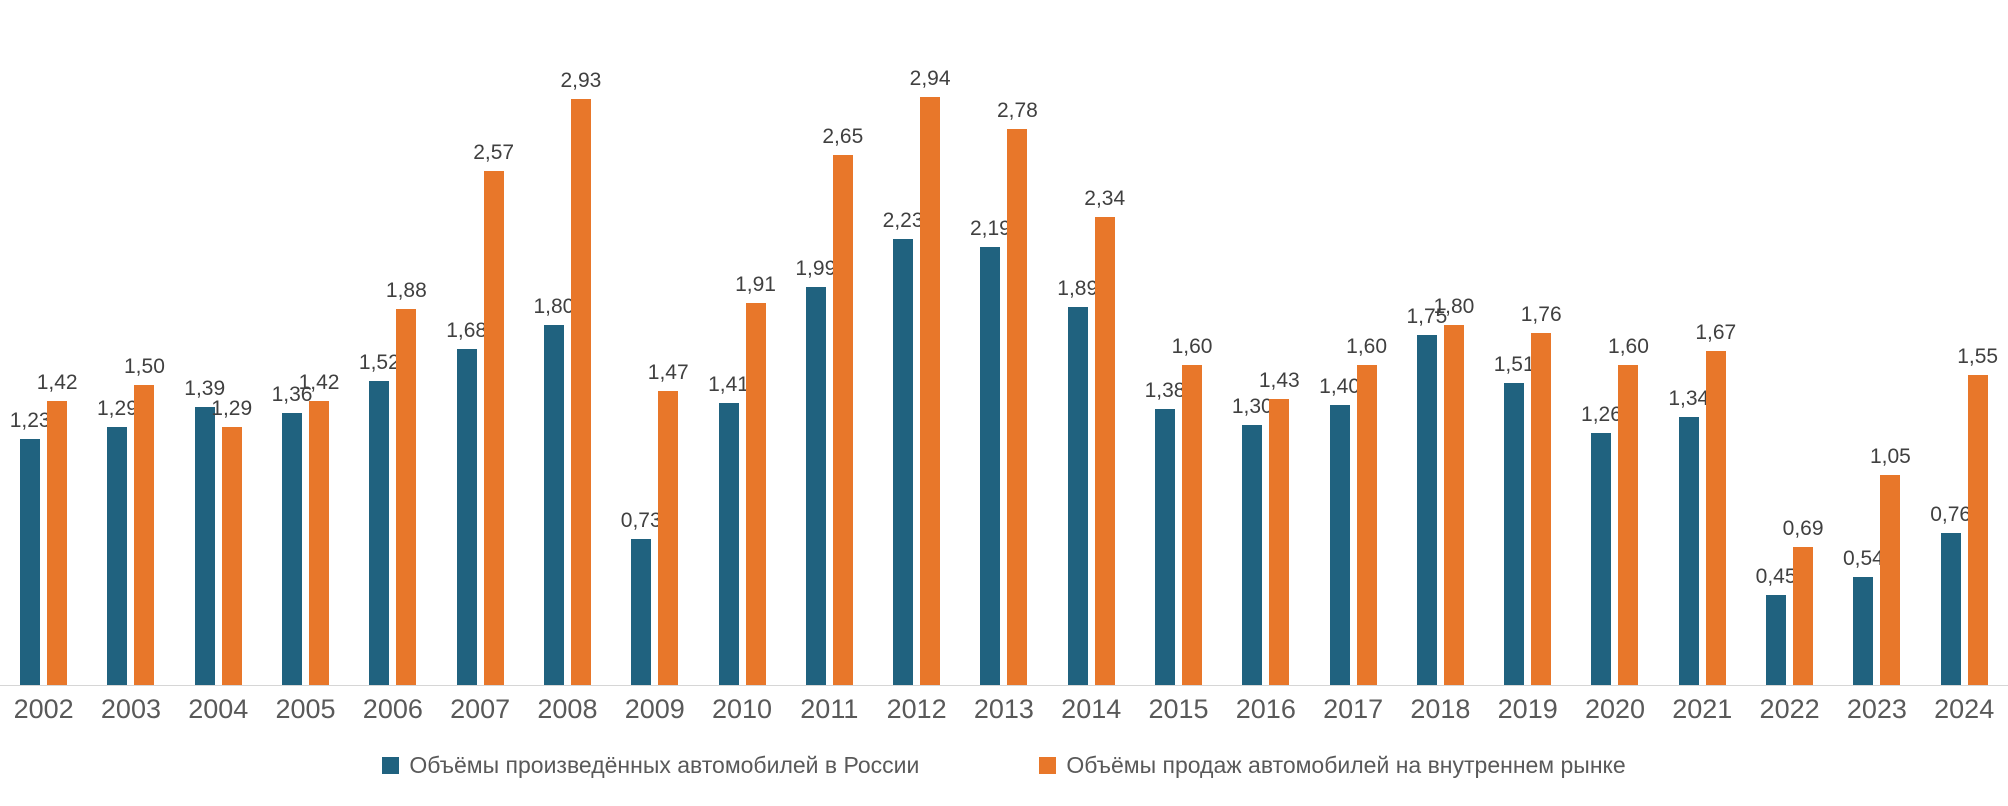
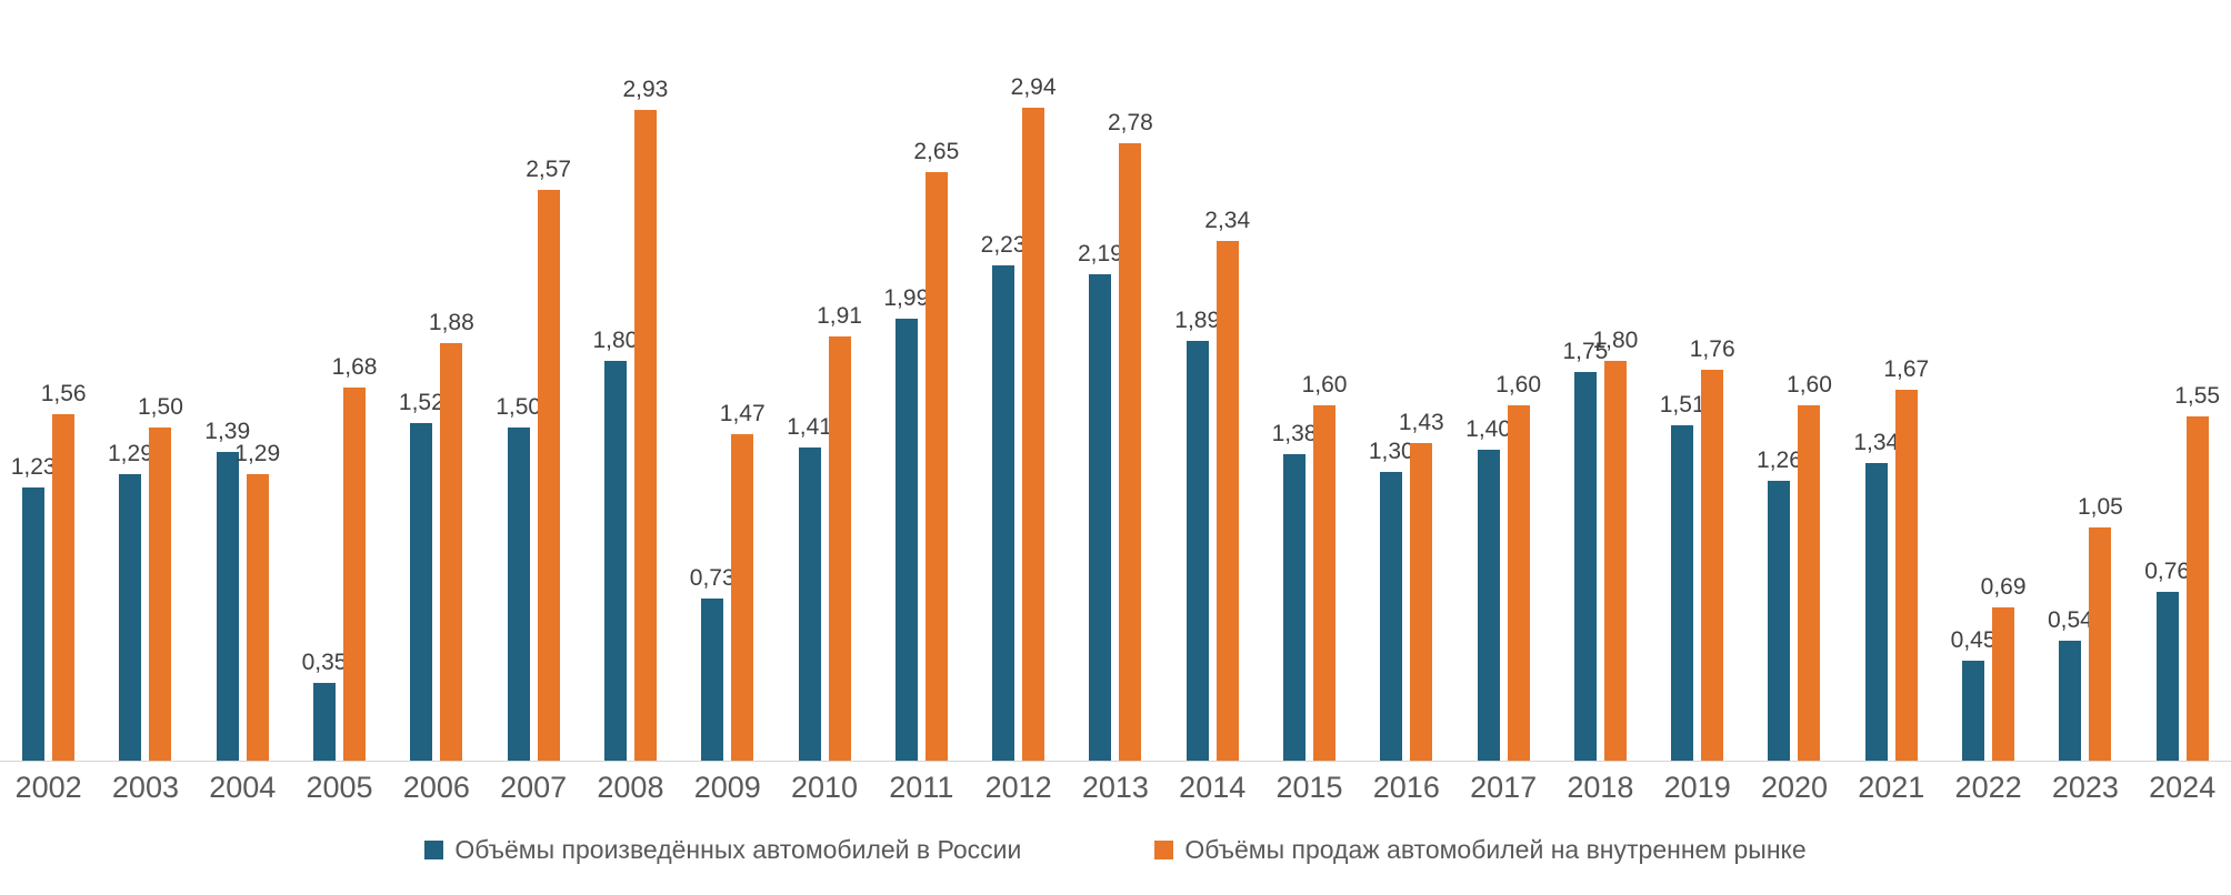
Объёмы продаж автомобилей на внутреннем рынке/2002: 1,42 -> 1,56
Объёмы произведённых автомобилей в России/2005: 1,36 -> 0,35
Объёмы продаж автомобилей на внутреннем рынке/2005: 1,42 -> 1,68
Объёмы произведённых автомобилей в России/2007: 1,68 -> 1,50
